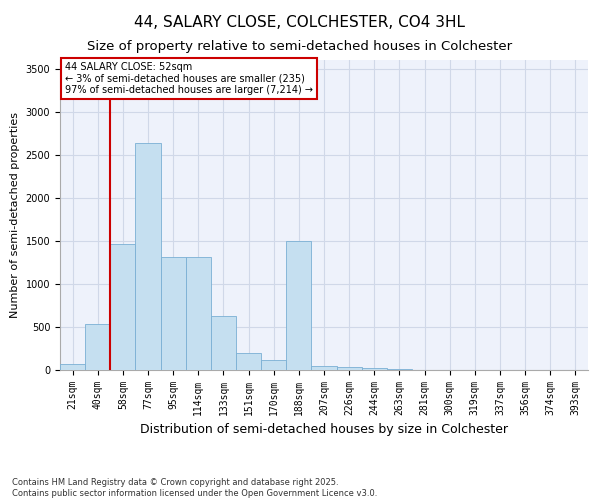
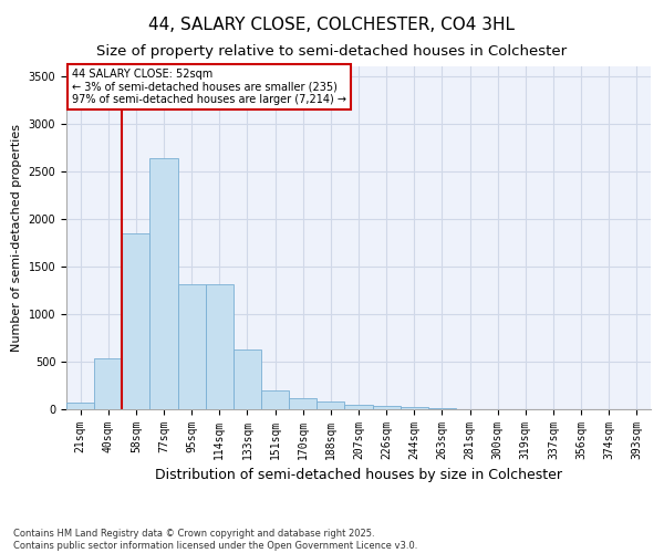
58sqm: 1460 -> 1850
188sqm: 1500 -> 80
